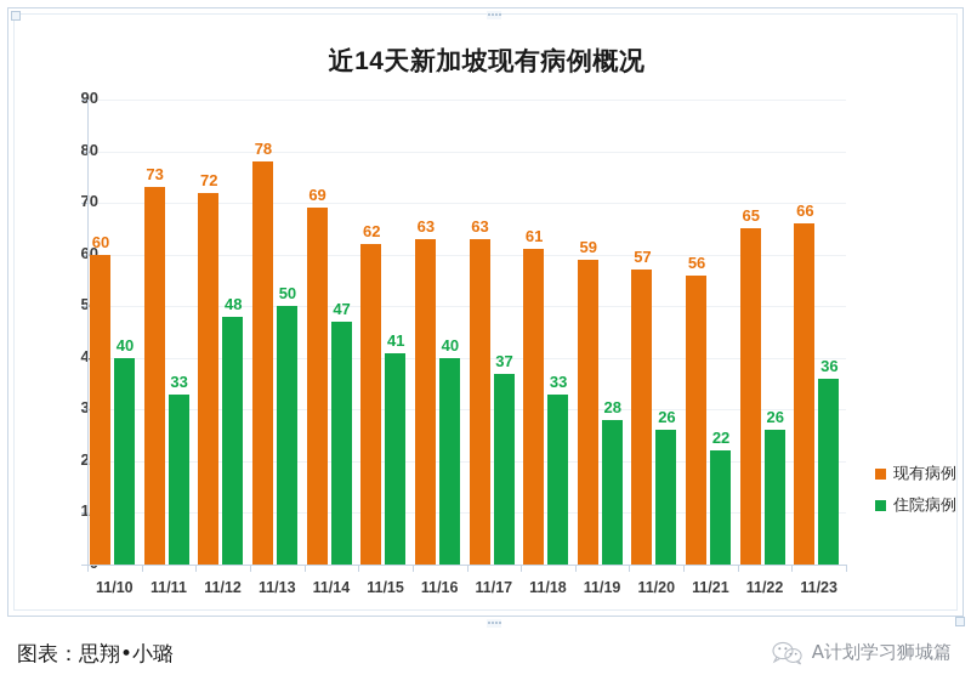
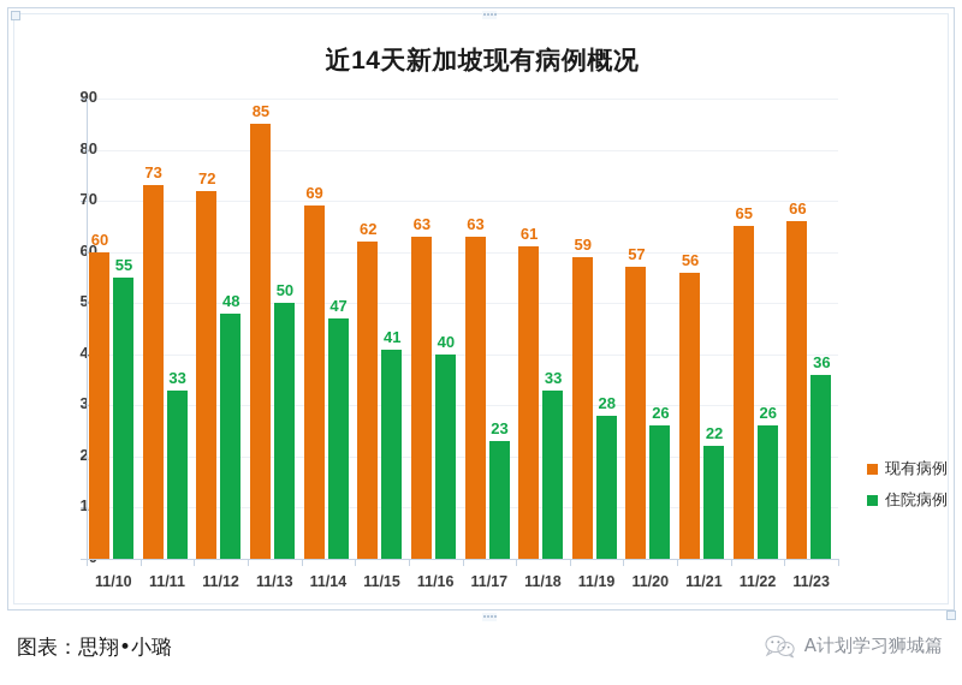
住院病例/11/10: 40 -> 55
现有病例/11/13: 78 -> 85
住院病例/11/17: 37 -> 23
